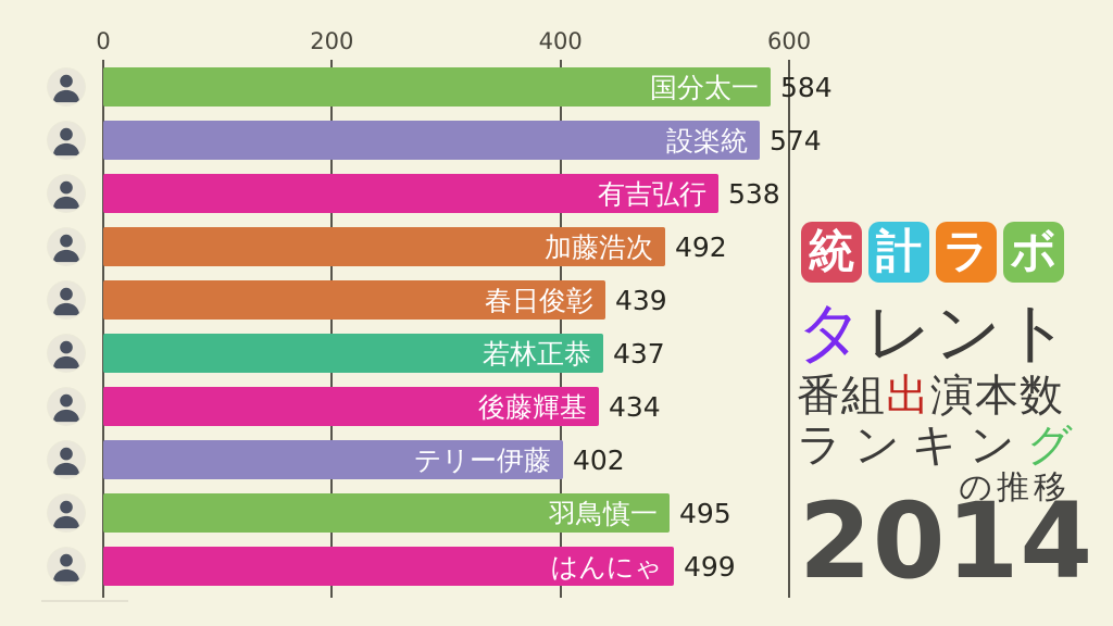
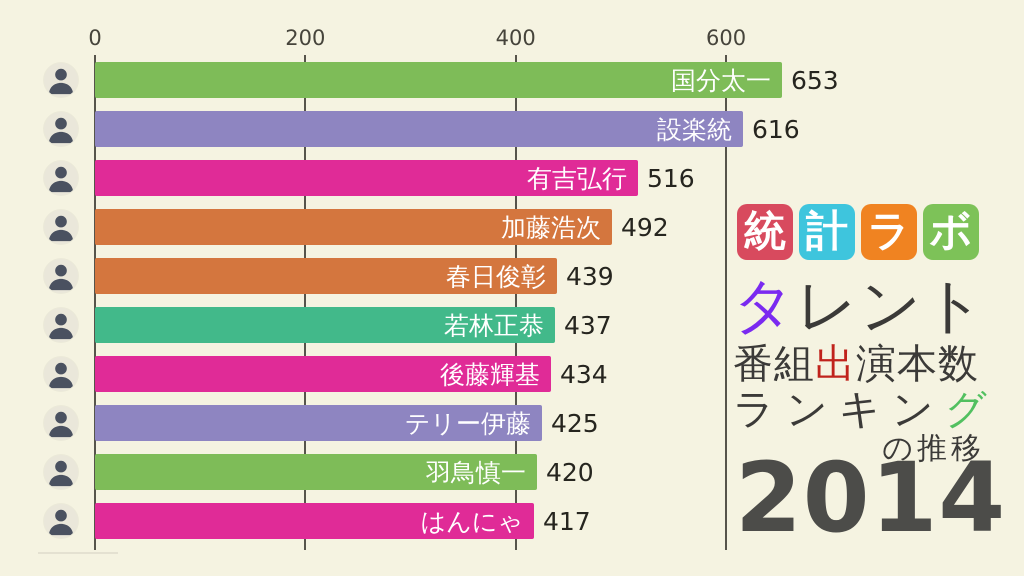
国分太一: 584 -> 653
設楽統: 574 -> 616
有吉弘行: 538 -> 516
テリー伊藤: 402 -> 425
羽鳥慎一: 495 -> 420
はんにゃ: 499 -> 417
